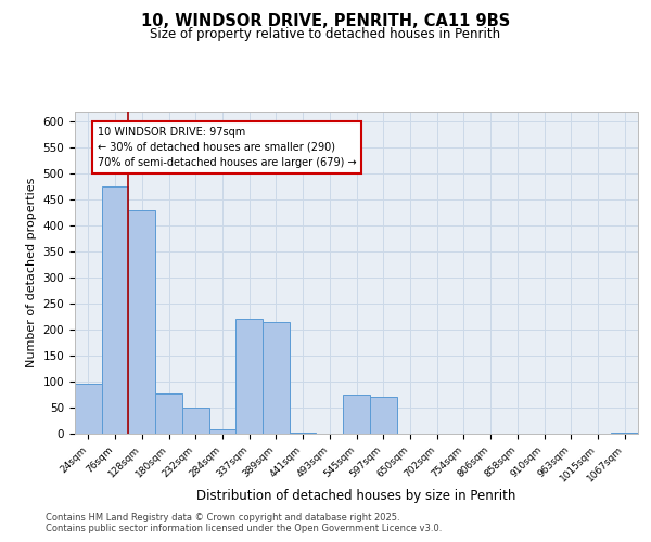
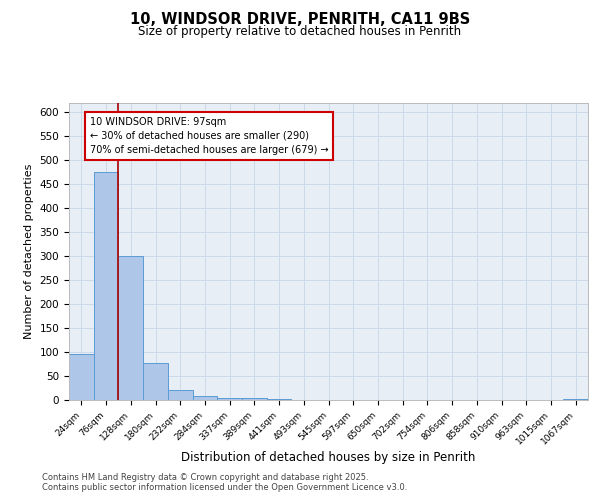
128sqm: 430 -> 300
232sqm: 50 -> 20
337sqm: 220 -> 5
389sqm: 215 -> 4
545sqm: 75 -> 1
597sqm: 70 -> 1
